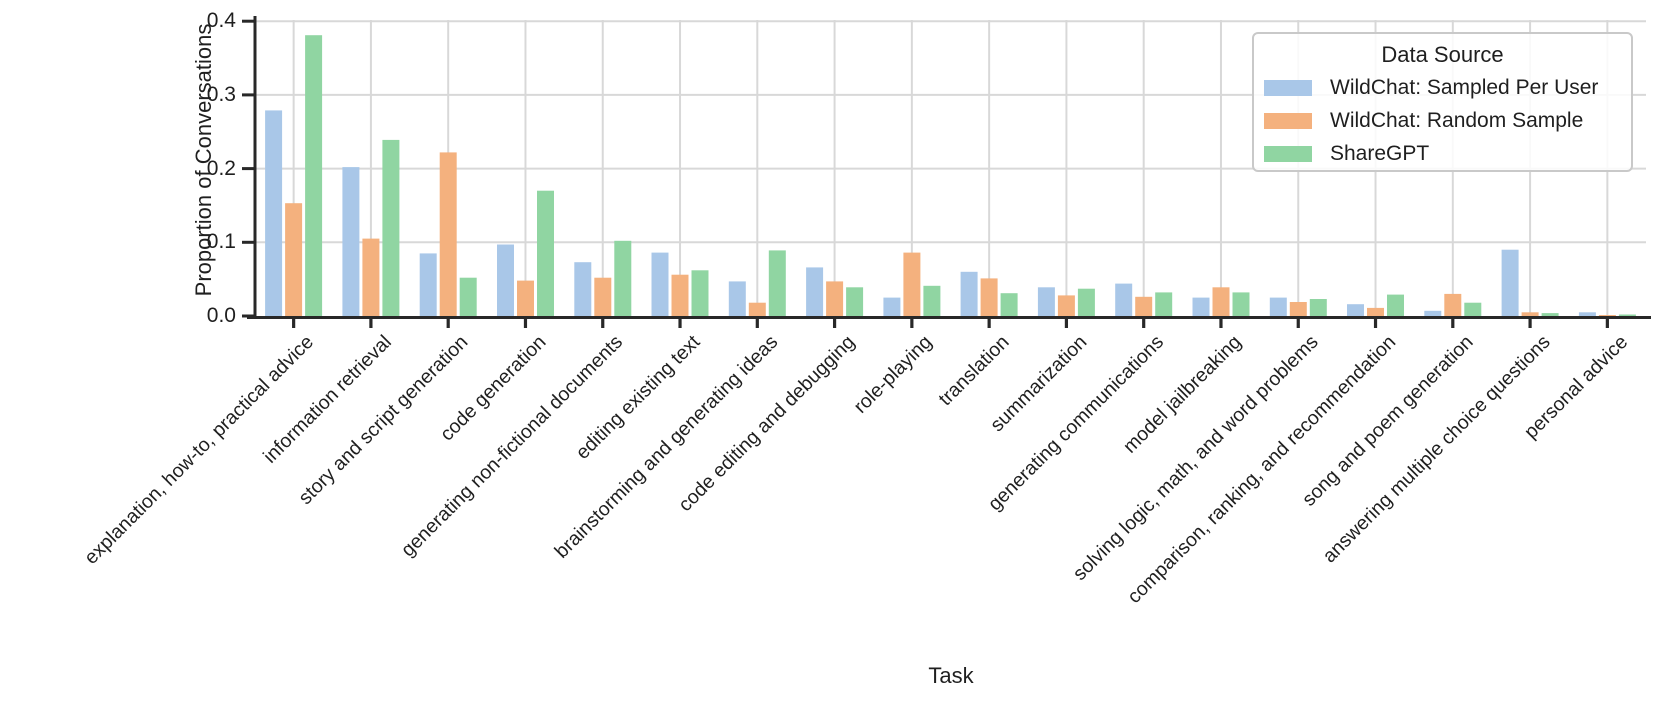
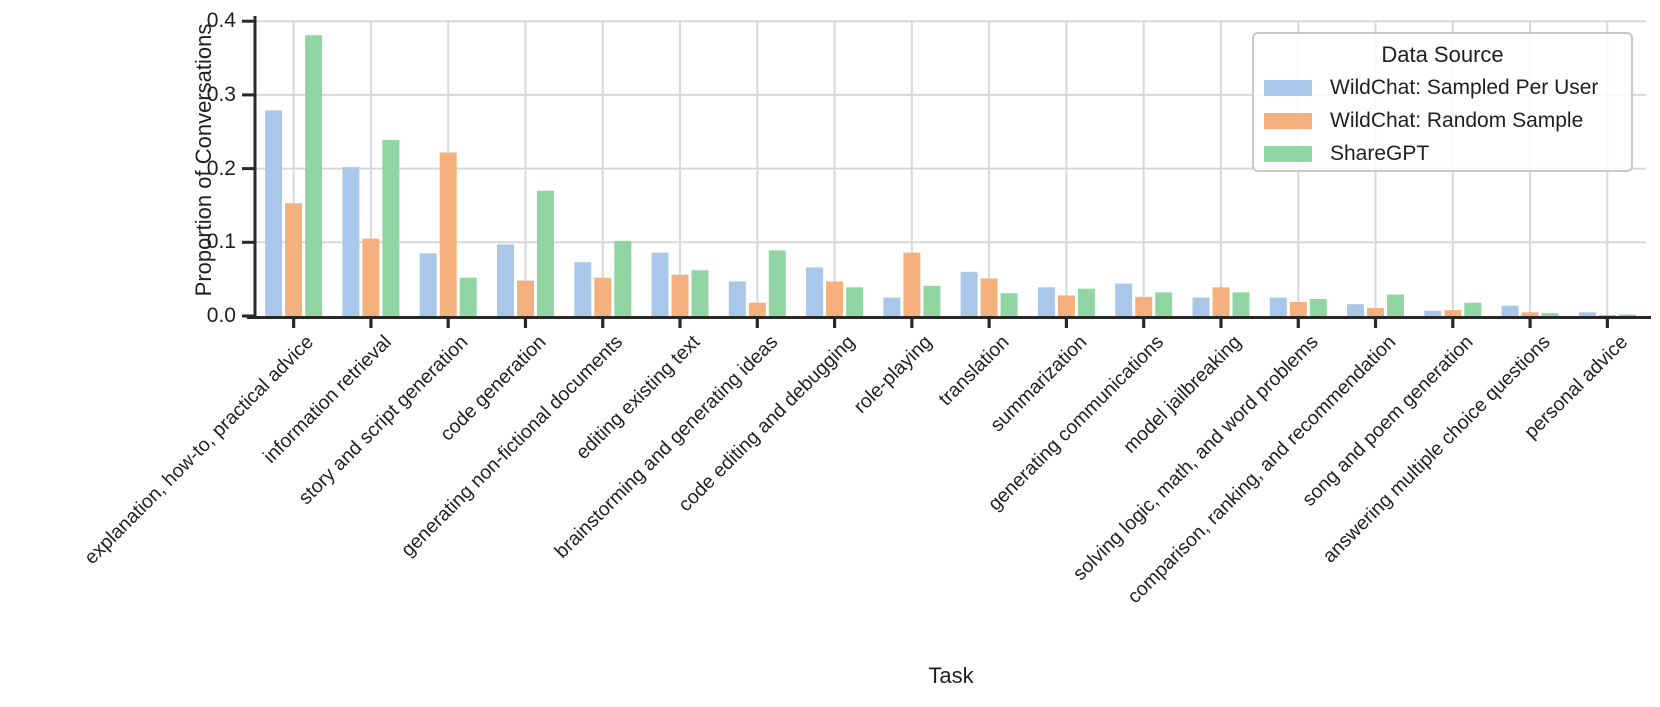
WildChat: Random Sample/song and poem generation: 0.03 -> 0.01
WildChat: Sampled Per User/answering multiple choice questions: 0.09 -> 0.01
